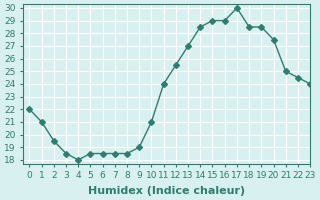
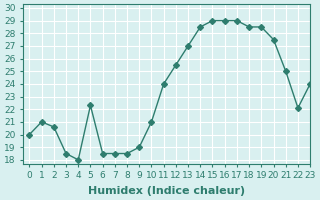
0: 22.0 -> 20.0
2: 19.5 -> 20.6
5: 18.5 -> 22.3
17: 30.0 -> 29.0
22: 24.5 -> 22.1
